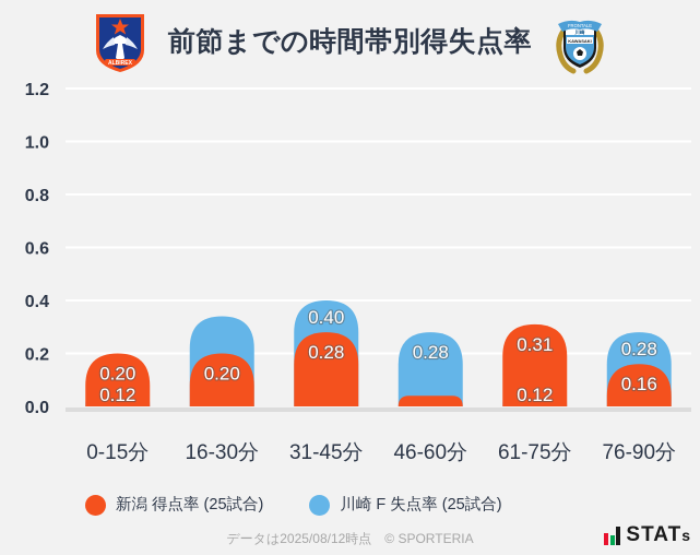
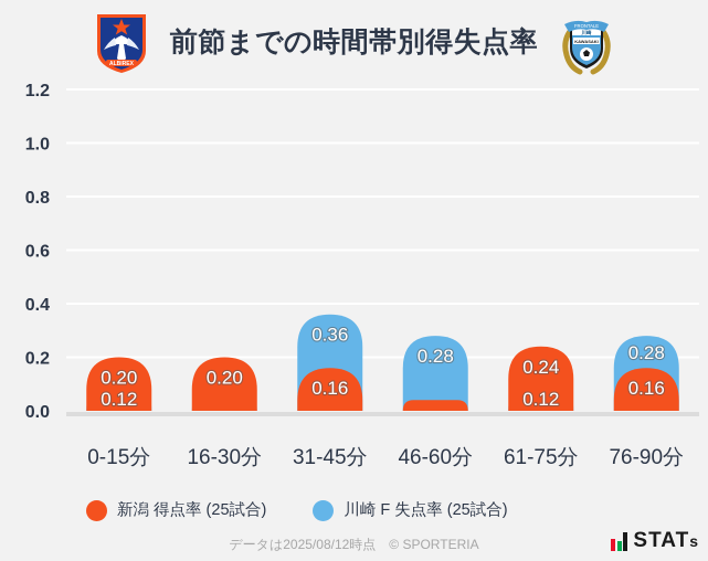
川崎 F 失点率 (25試合)/16-30分: 0.34 -> 0.08
川崎 F 失点率 (25試合)/31-45分: 0.40 -> 0.36
新潟 得点率 (25試合)/31-45分: 0.28 -> 0.16
新潟 得点率 (25試合)/61-75分: 0.31 -> 0.24
